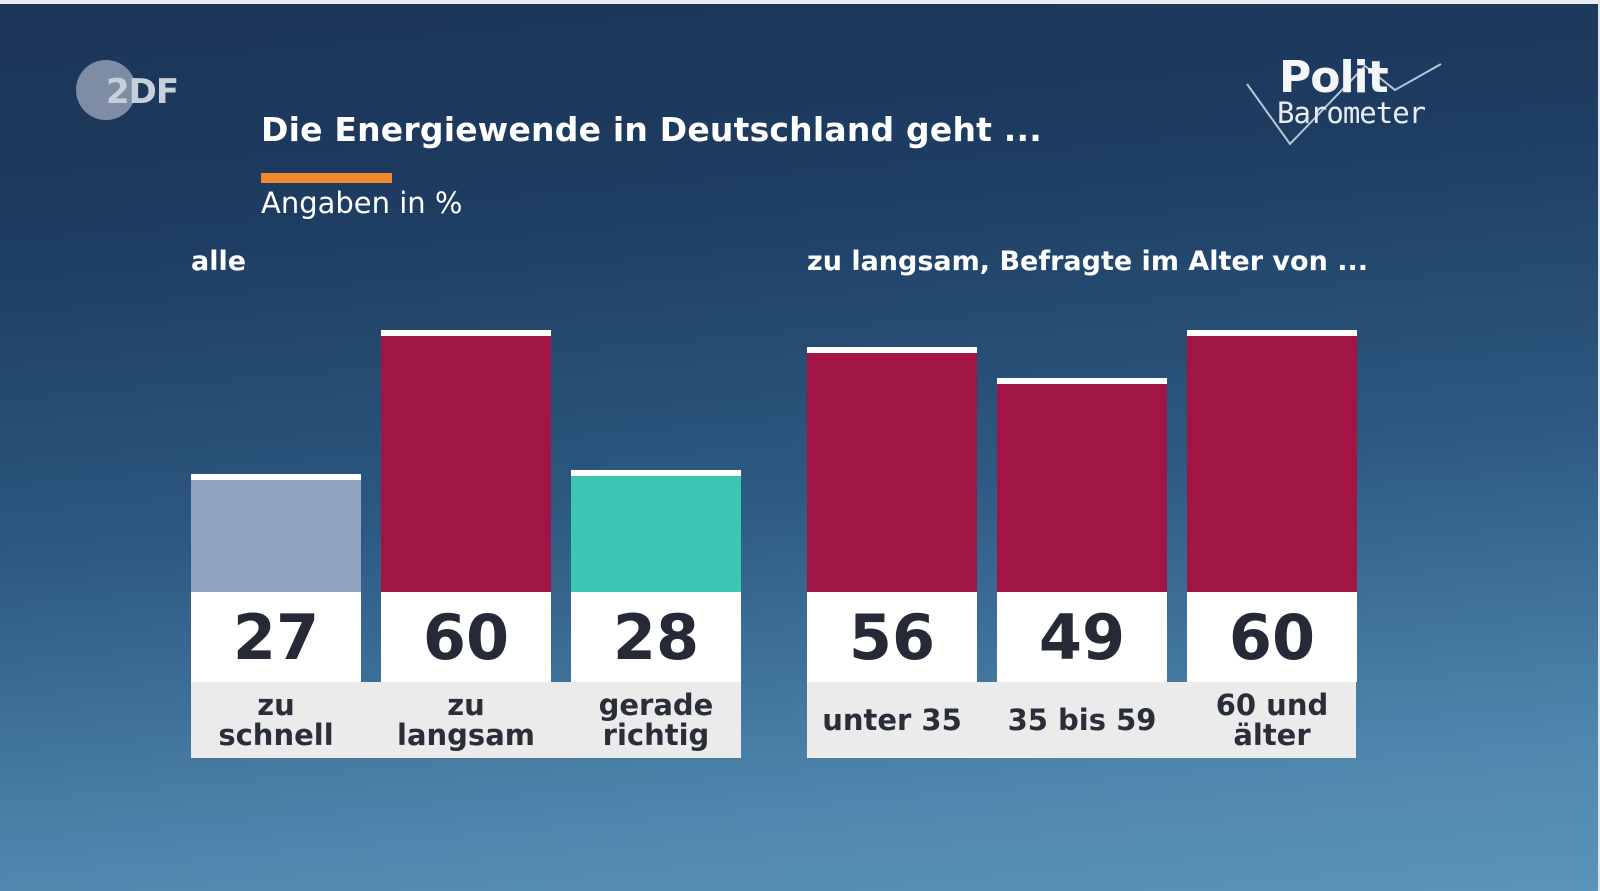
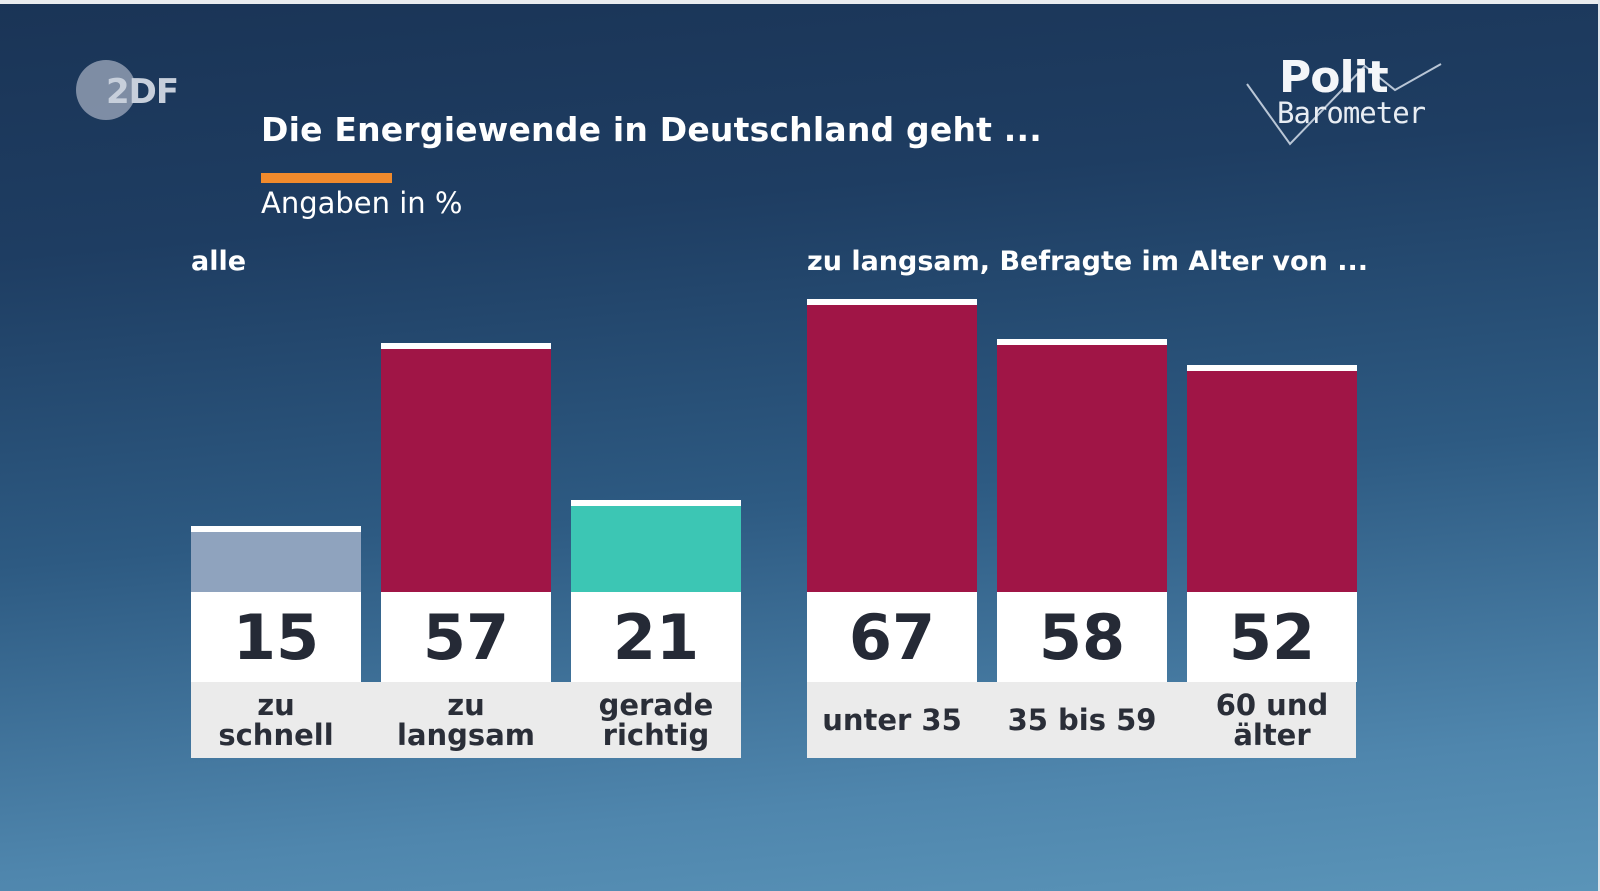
alle/zu schnell: 27 -> 15
alle/zu langsam: 60 -> 57
alle/gerade richtig: 28 -> 21
zu langsam, Befragte im Alter von .../unter 35: 56 -> 67
zu langsam, Befragte im Alter von .../35 bis 59: 49 -> 58
zu langsam, Befragte im Alter von .../60 und älter: 60 -> 52
